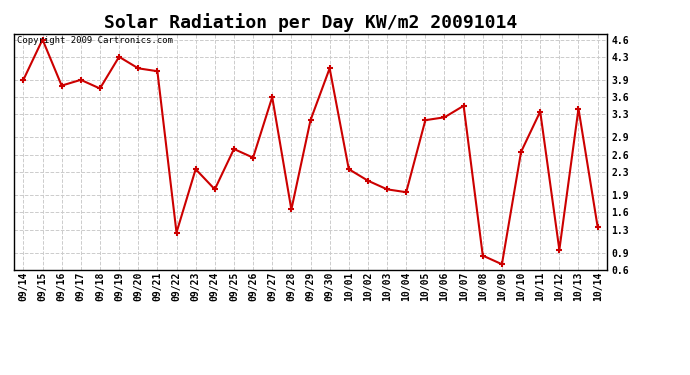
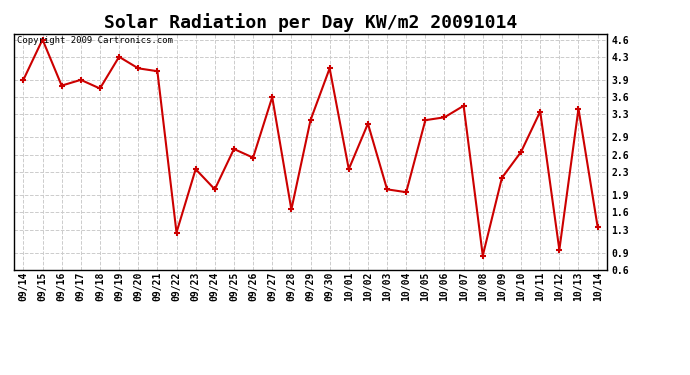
10/02: 2.15 -> 3.14
10/09: 0.70 -> 2.20
